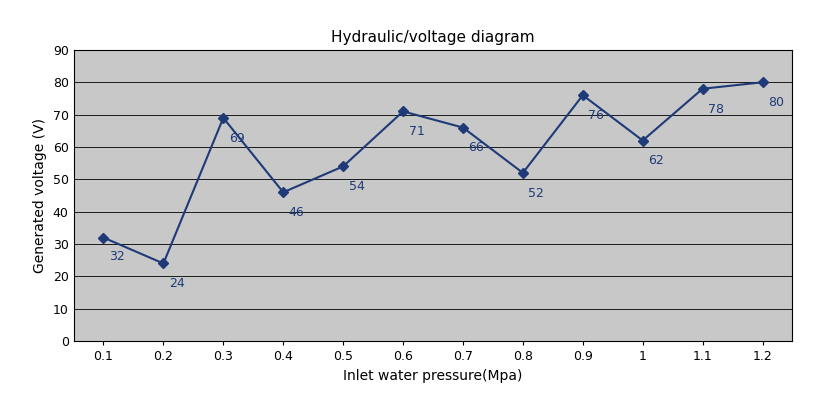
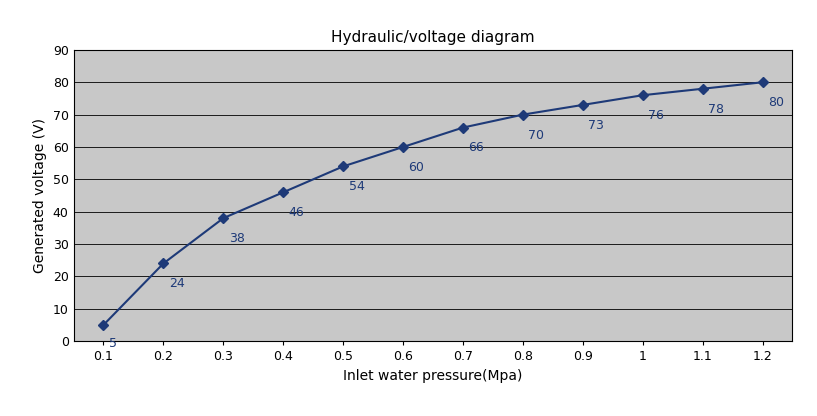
0.1: 32 -> 5
0.3: 69 -> 38
0.6: 71 -> 60
0.8: 52 -> 70
0.9: 76 -> 73
1: 62 -> 76
